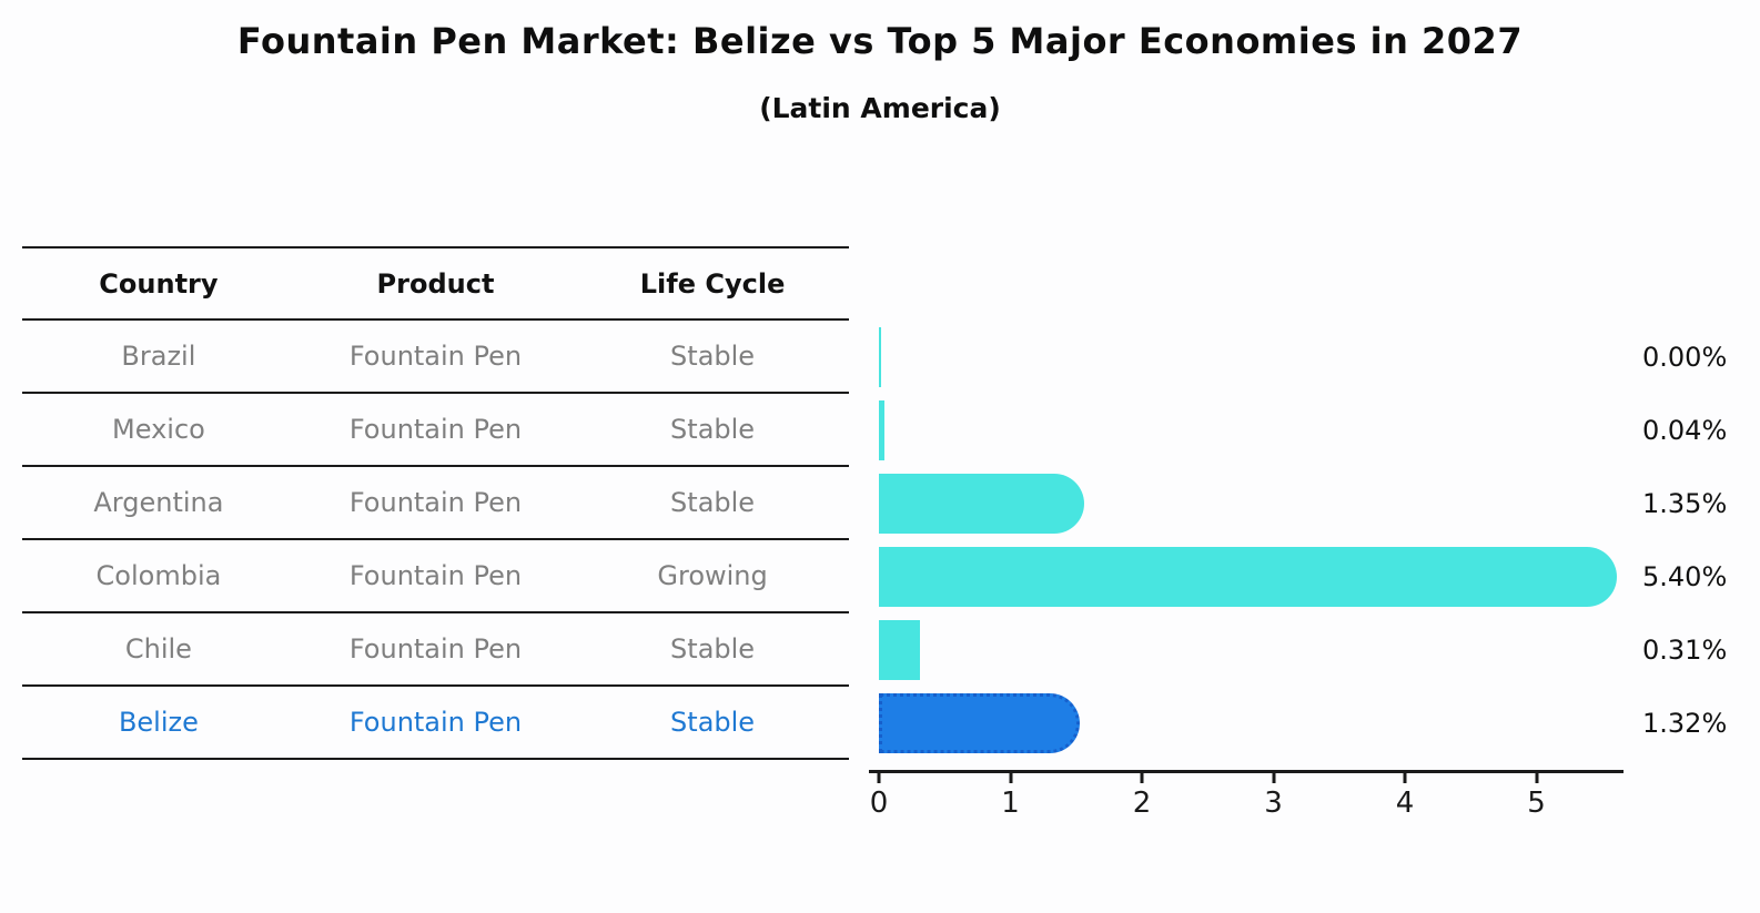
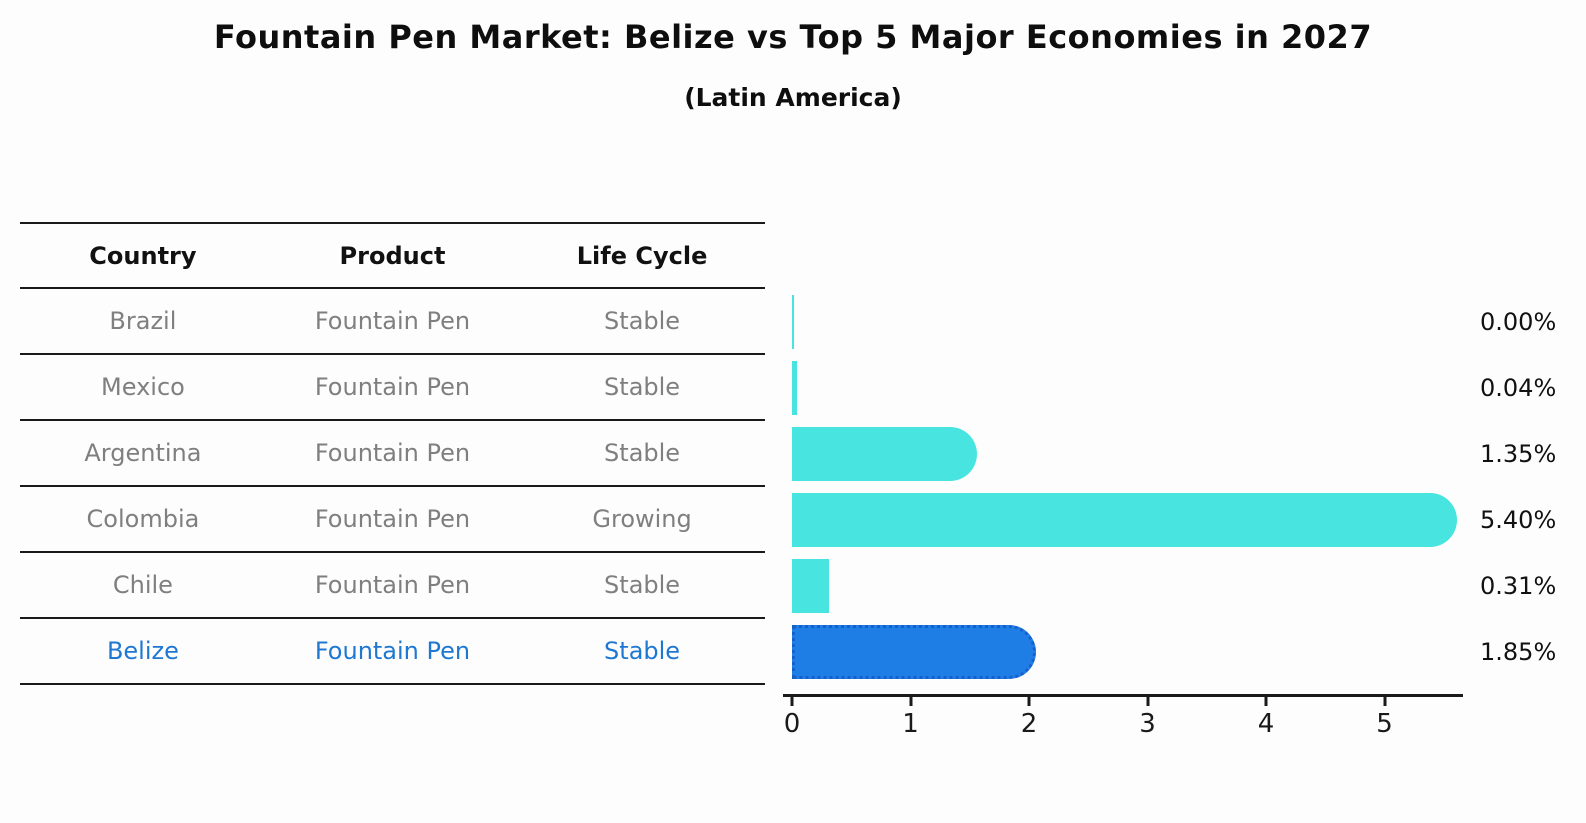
Belize: 1.32% -> 1.85%
